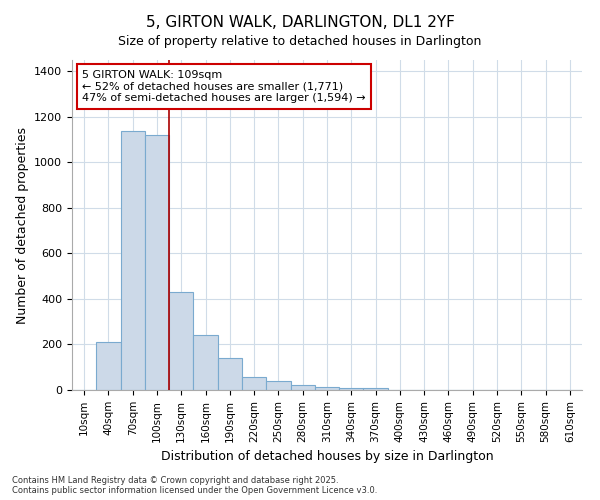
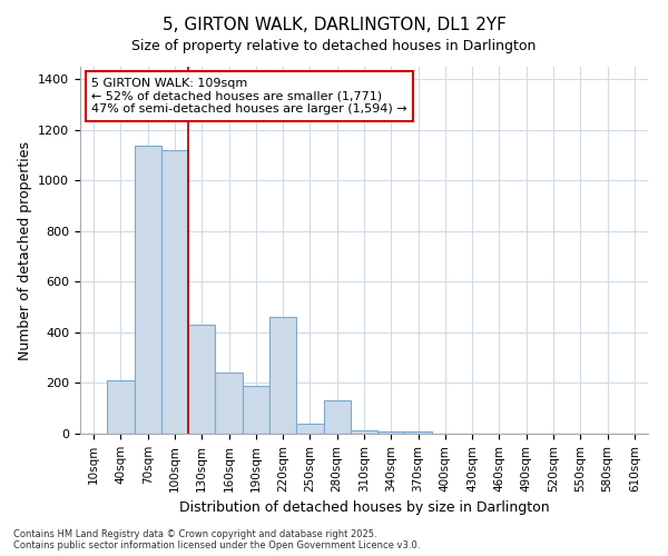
190sqm: 140 -> 190
220sqm: 55 -> 460
280sqm: 20 -> 130
